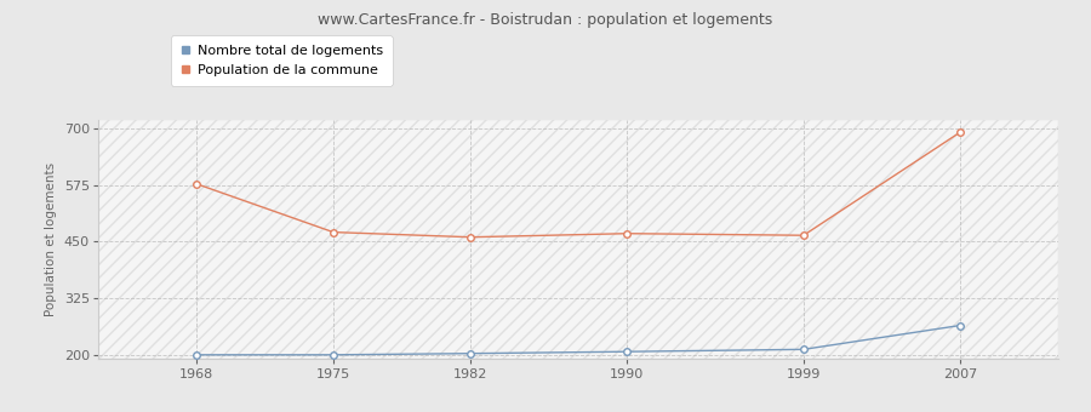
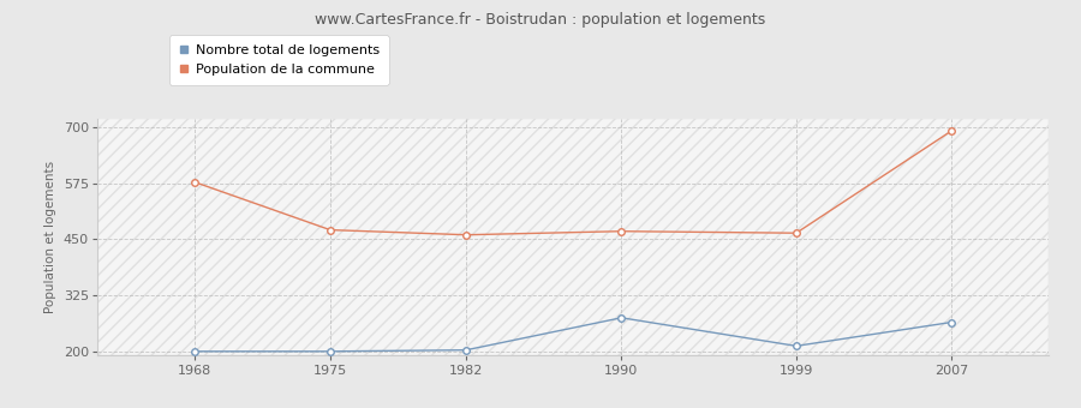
Nombre total de logements/1990: 207 -> 275
